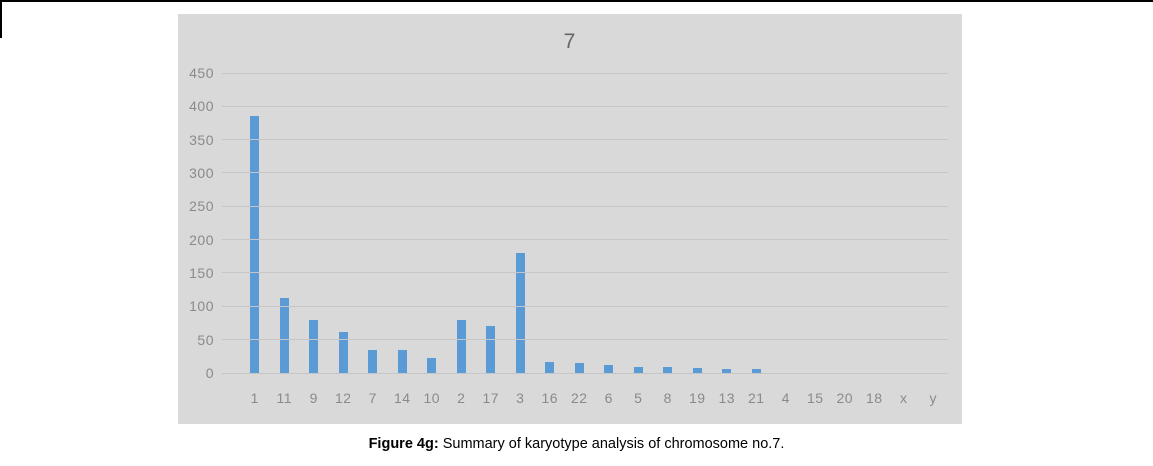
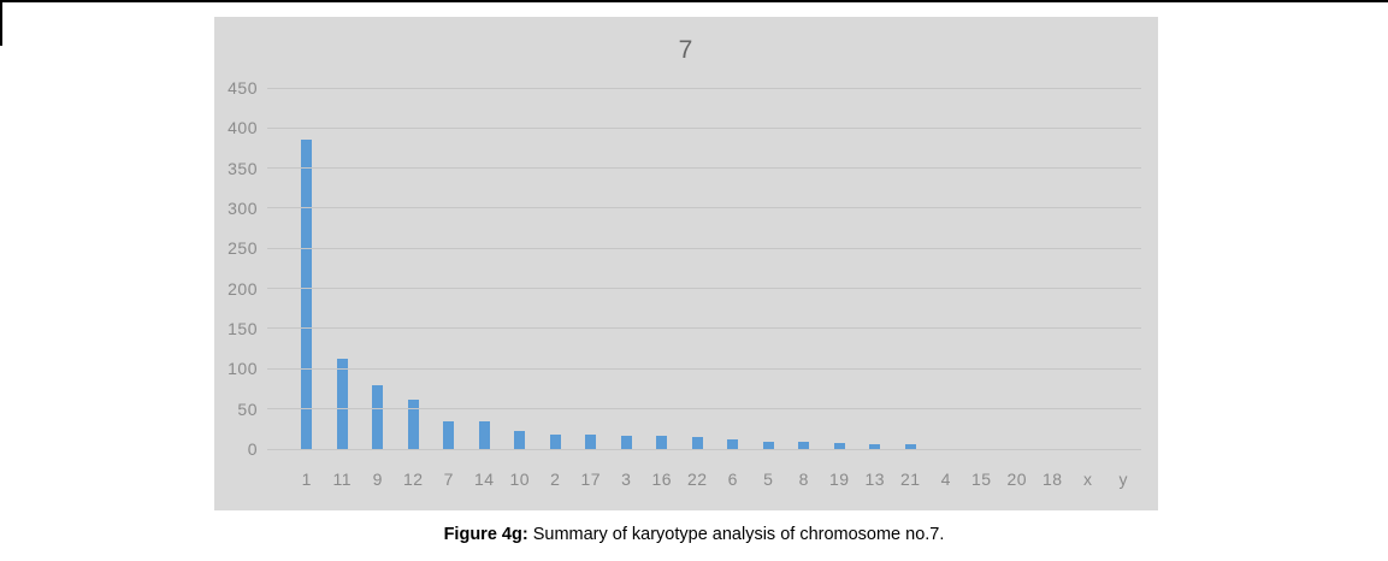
2: 80 -> 20
17: 70 -> 20
3: 180 -> 20
